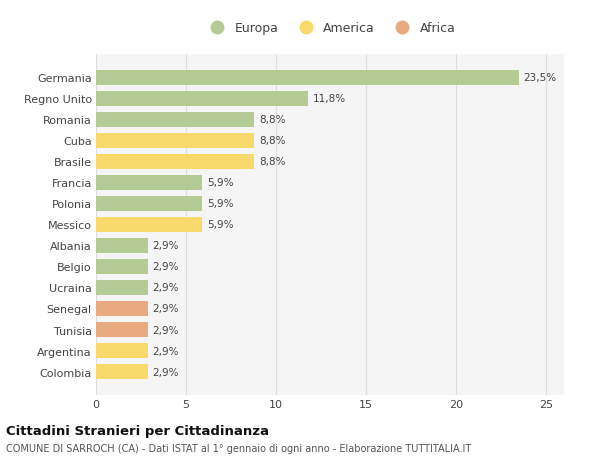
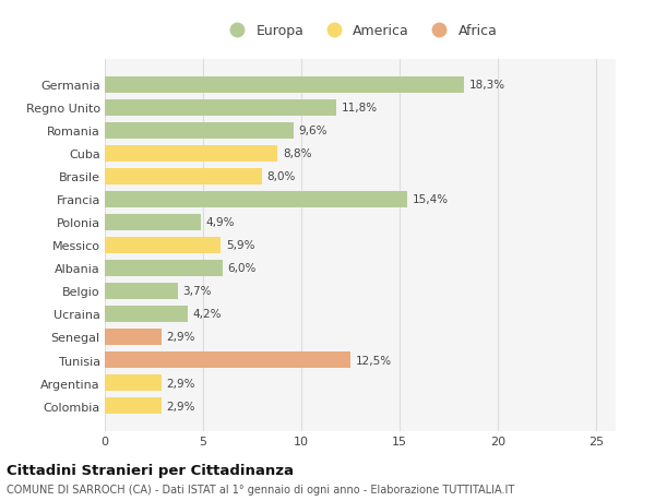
Germania: 23,5% -> 18,3%
Romania: 8,8% -> 9,6%
Brasile: 8,8% -> 8,0%
Francia: 5,9% -> 15,4%
Polonia: 5,9% -> 4,9%
Albania: 2,9% -> 6,0%
Belgio: 2,9% -> 3,7%
Ucraina: 2,9% -> 4,2%
Tunisia: 2,9% -> 12,5%
